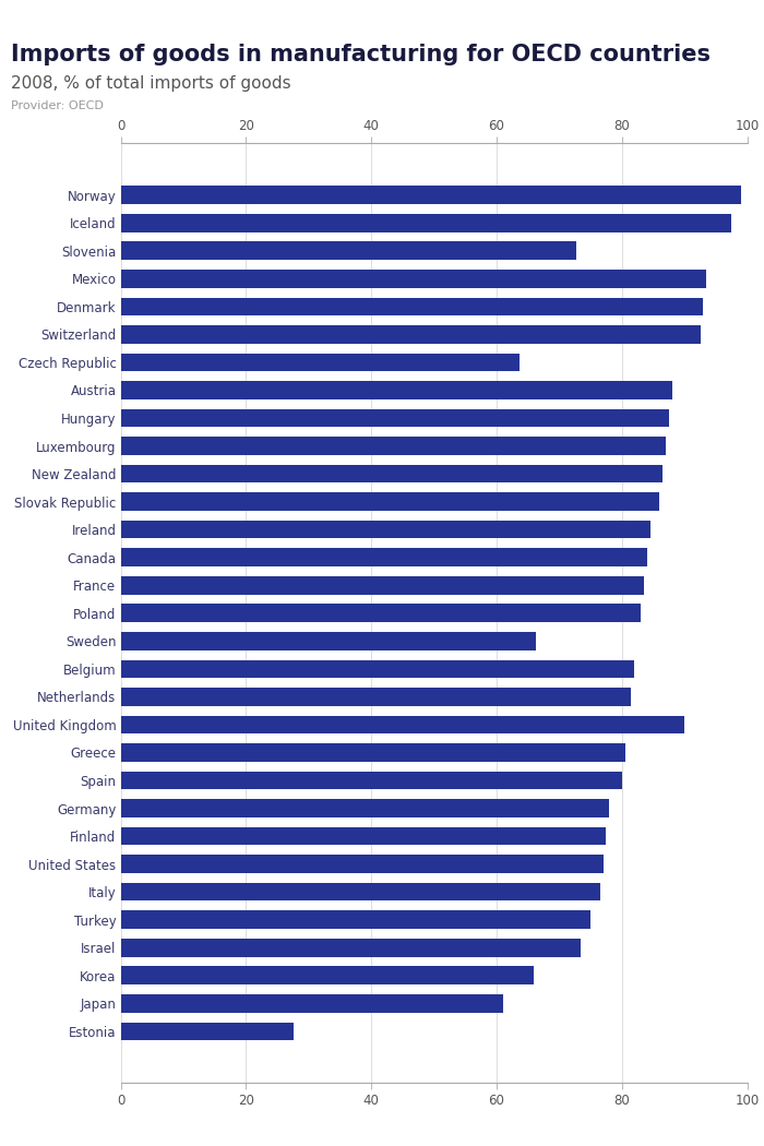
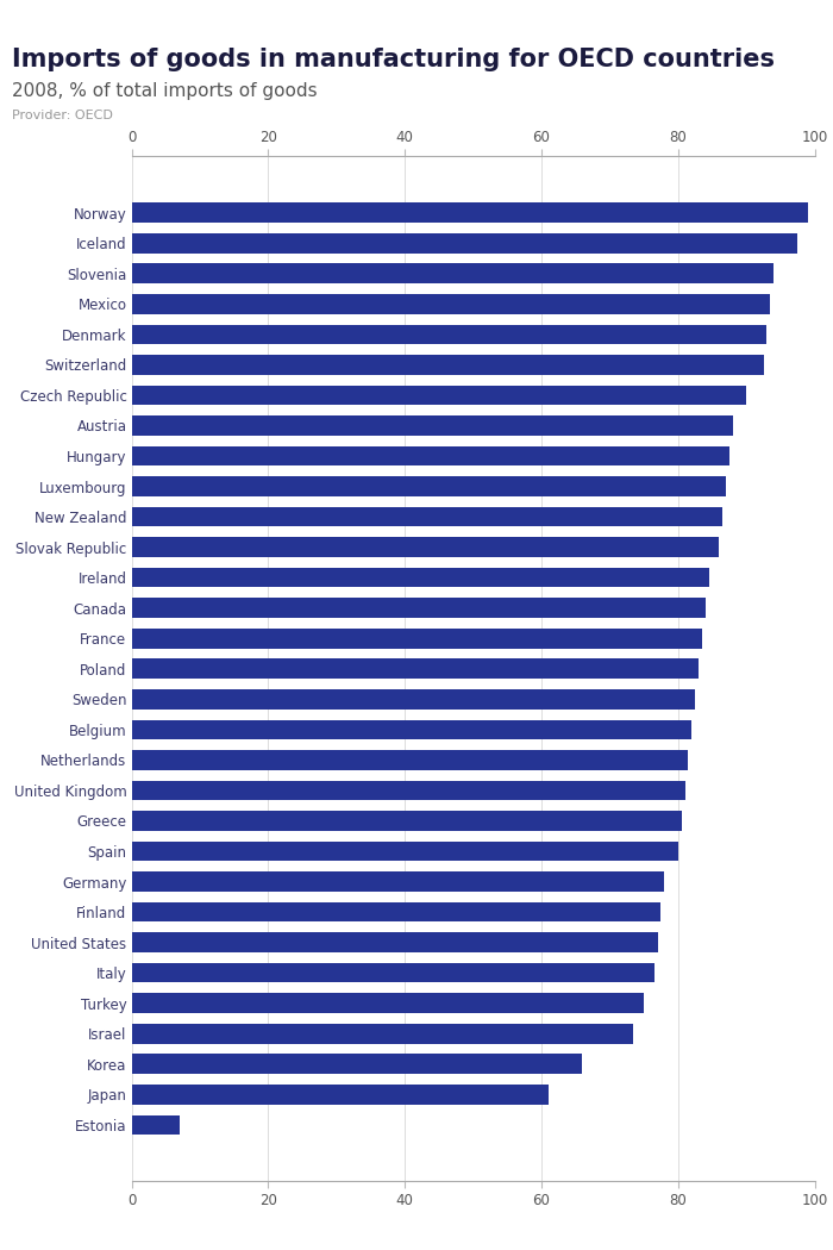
Slovenia: 72.8 -> 94.0
Czech Republic: 63.6 -> 90.0
Sweden: 66.2 -> 82.5
United Kingdom: 90.0 -> 81.0
Estonia: 27.6 -> 7.0
